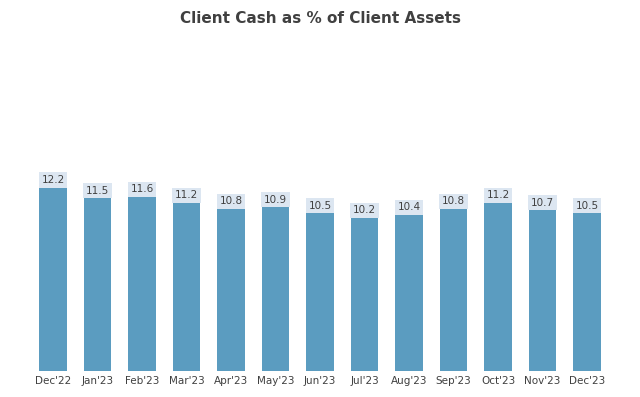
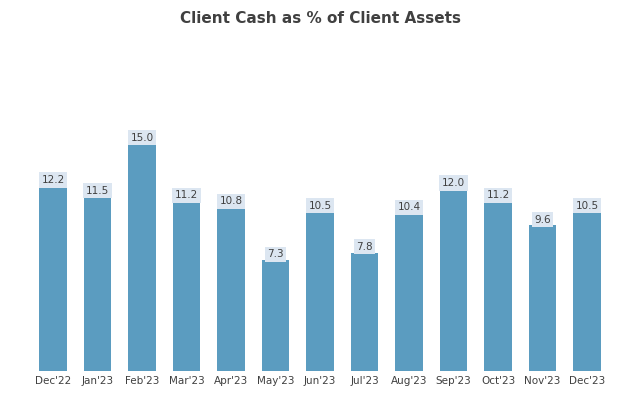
Feb'23: 11.6 -> 15.0
May'23: 10.9 -> 7.3
Jul'23: 10.2 -> 7.8
Sep'23: 10.8 -> 12.0
Nov'23: 10.7 -> 9.6
